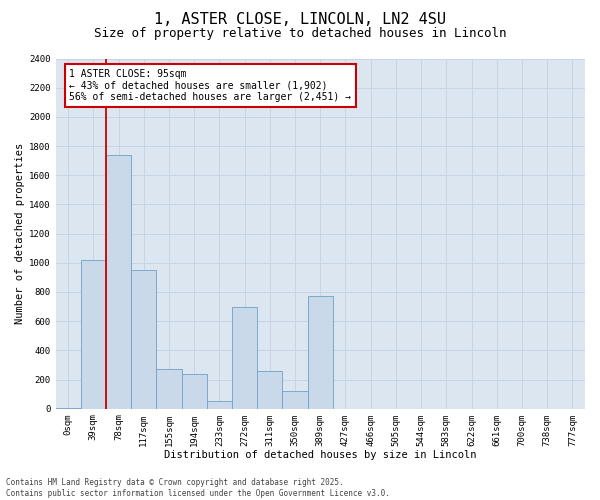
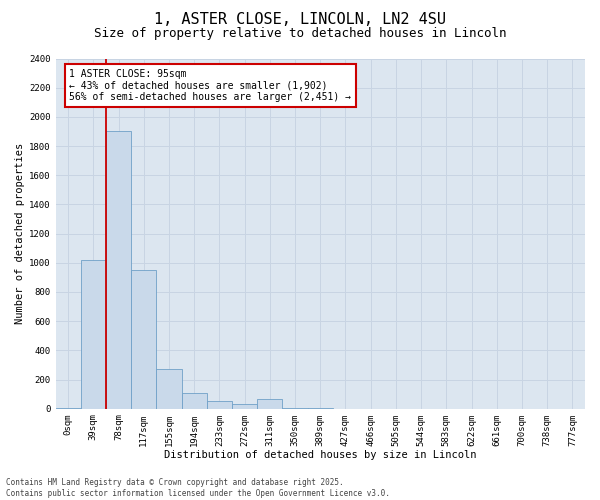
78sqm: 1740 -> 1900
194sqm: 240 -> 110
272sqm: 700 -> 30
311sqm: 260 -> 70
350sqm: 120 -> 0
389sqm: 770 -> 0
